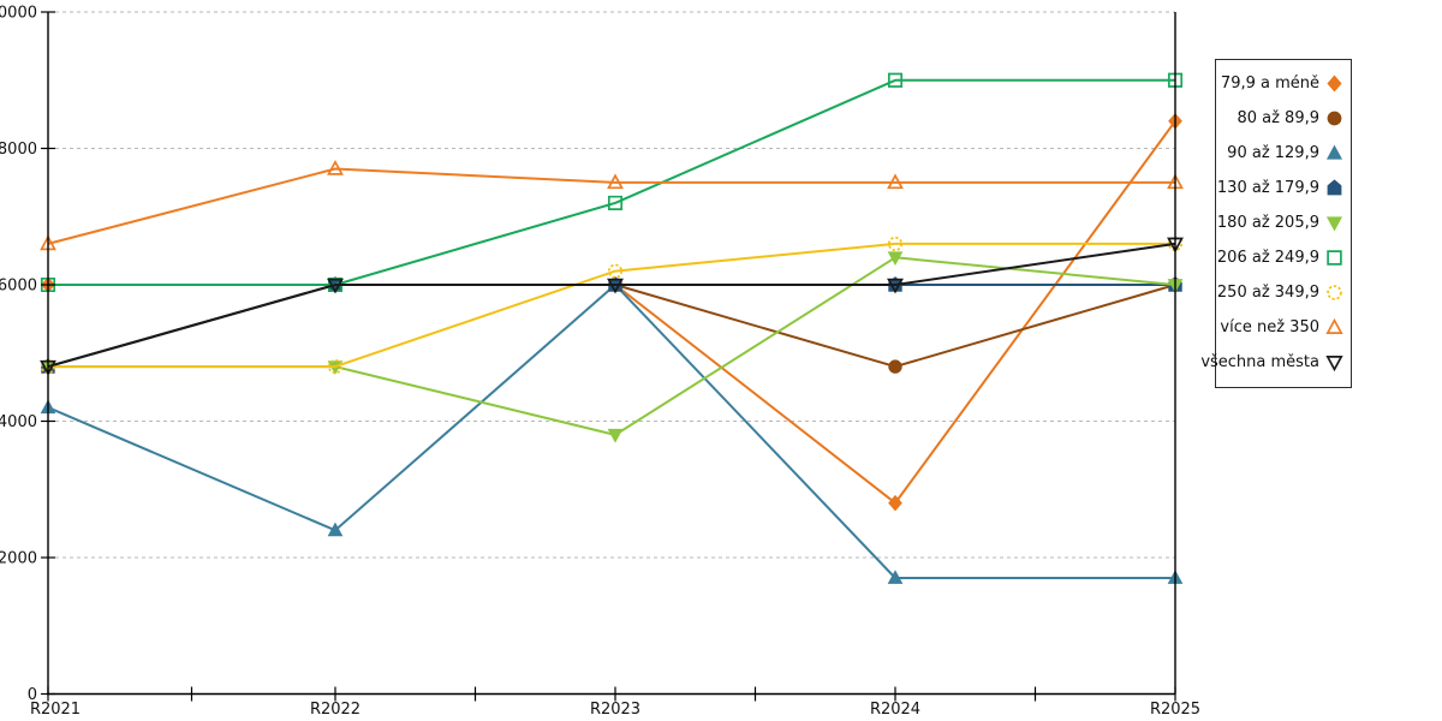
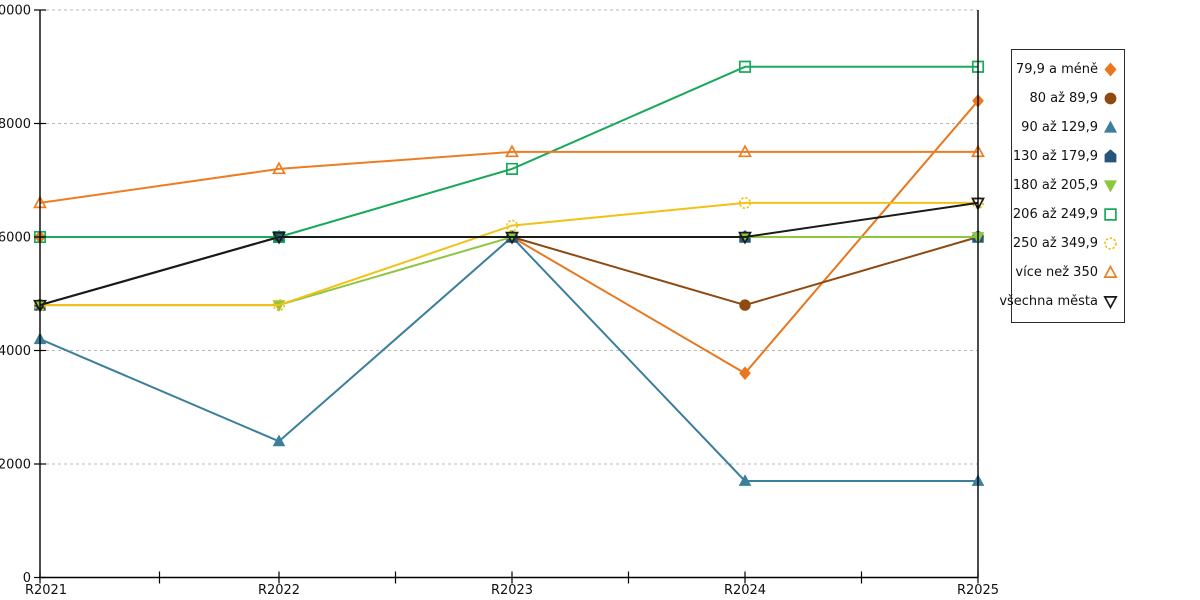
více než 350/R2022: 7700 -> 7200
180 až 205,9/R2023: 3800 -> 6000
79,9 a méně/R2024: 2800 -> 3600
180 až 205,9/R2024: 6400 -> 6000
